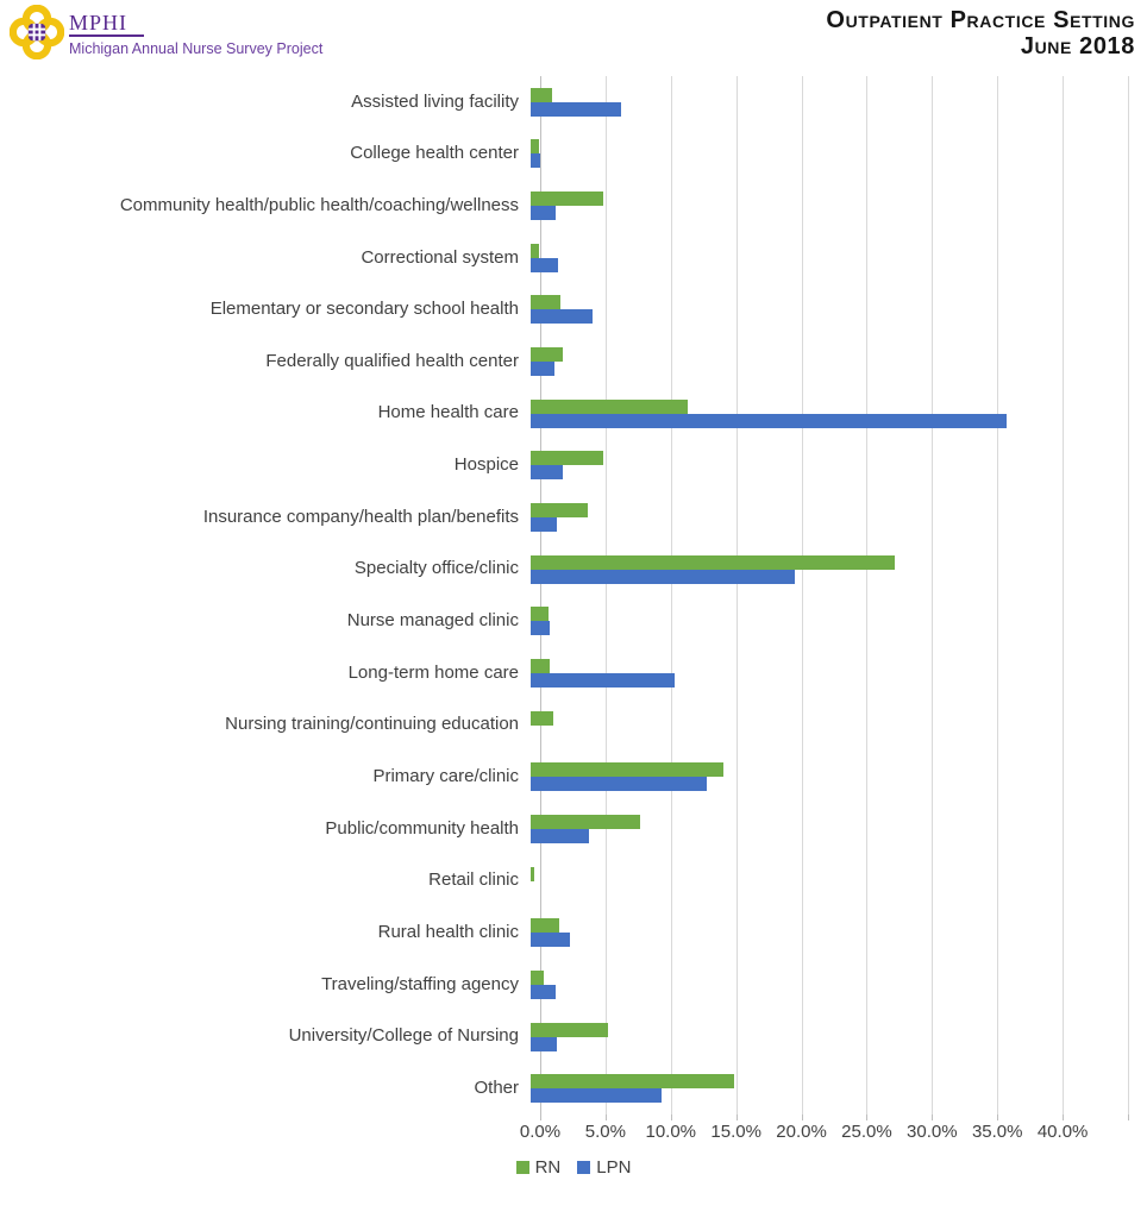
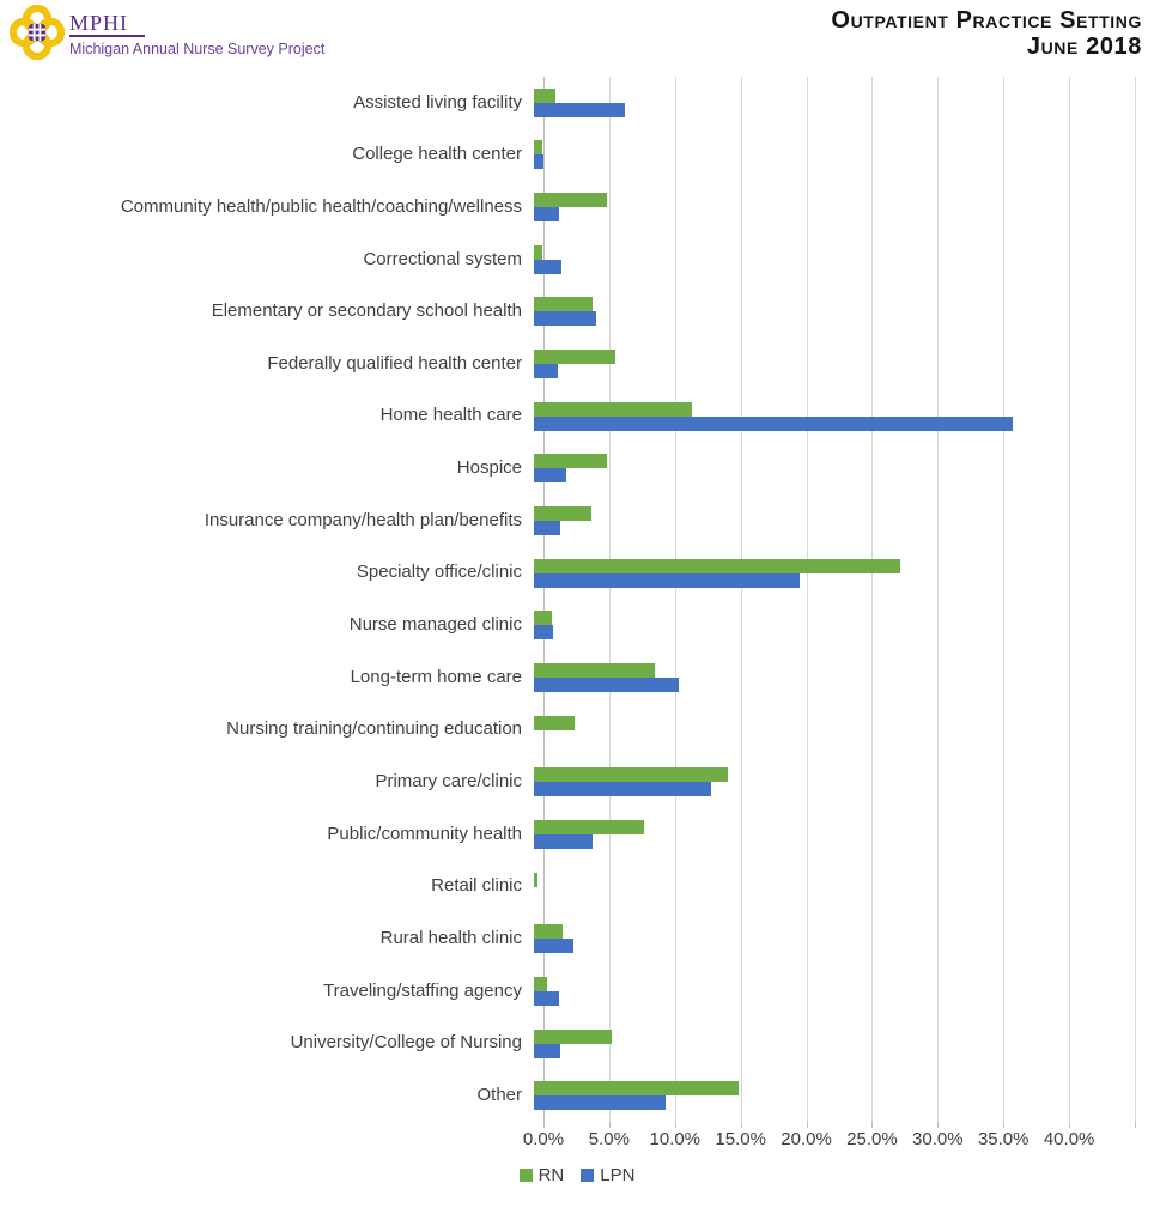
RN/Elementary or secondary school health: 2.3% -> 4.5%
RN/Federally qualified health center: 2.5% -> 6.2%
RN/Long-term home care: 1.5% -> 9.2%
RN/Nursing training/continuing education: 1.7% -> 3.1%
